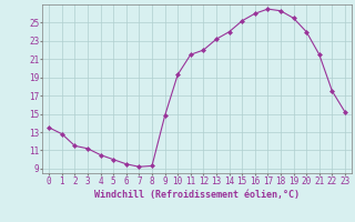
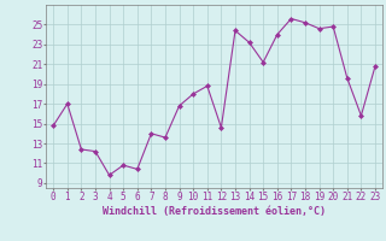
0: 13.5 -> 14.8
1: 12.8 -> 17.0
2: 11.5 -> 12.4
3: 11.2 -> 12.2
4: 10.5 -> 9.8
5: 10.0 -> 10.8
6: 9.5 -> 10.4
7: 9.2 -> 14.0
8: 9.3 -> 13.6
9: 14.8 -> 16.8
10: 19.3 -> 18.0
11: 21.5 -> 18.8
12: 22.0 -> 14.6
13: 23.2 -> 24.4
14: 24.0 -> 23.2
15: 25.2 -> 21.2
16: 26.0 -> 24.0
17: 26.5 -> 25.6
18: 26.3 -> 25.2
19: 25.5 -> 24.6
20: 24.0 -> 24.8
21: 21.5 -> 19.6
22: 17.5 -> 15.8
23: 15.2 -> 20.8
